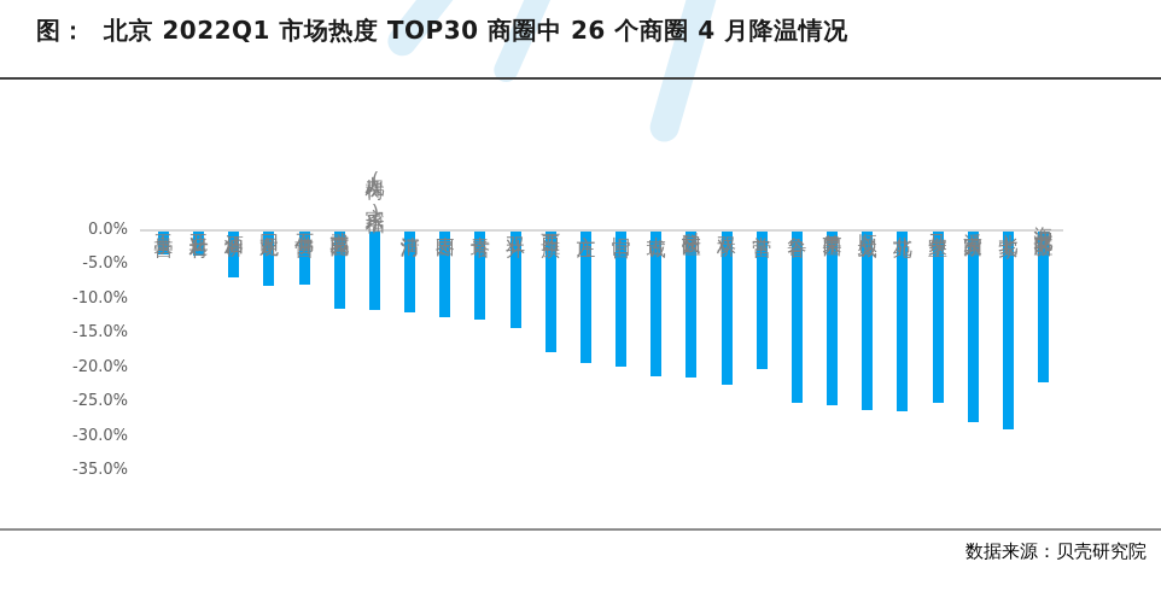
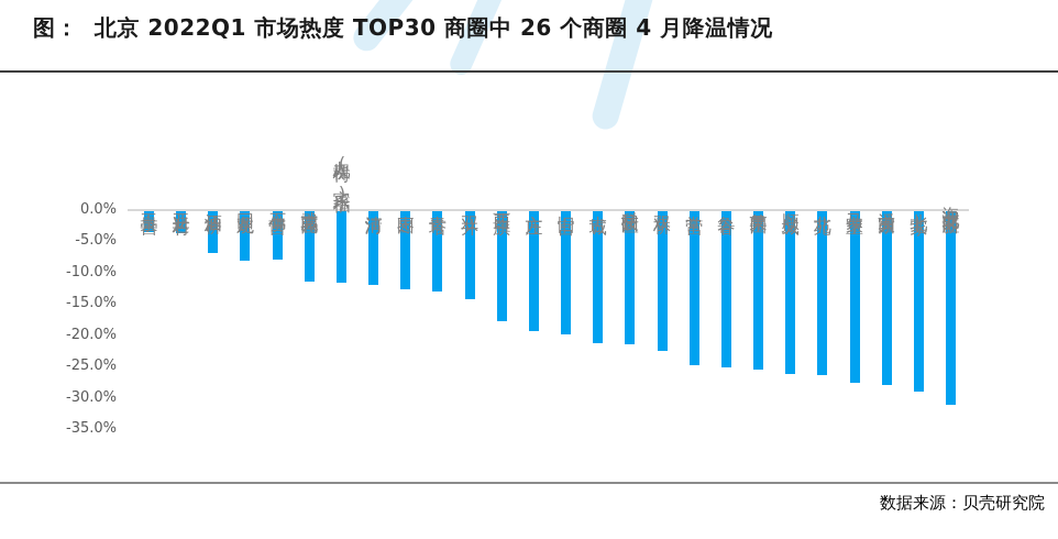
常营: -20% -> -25%
马家堡: -25% -> -27%
海淀北部新区: -22% -> -31%
